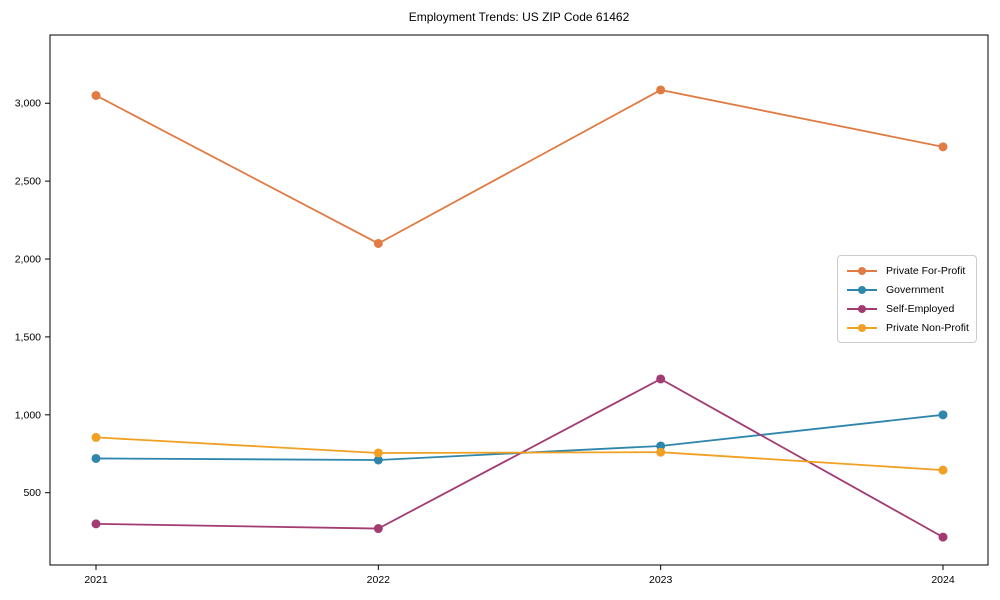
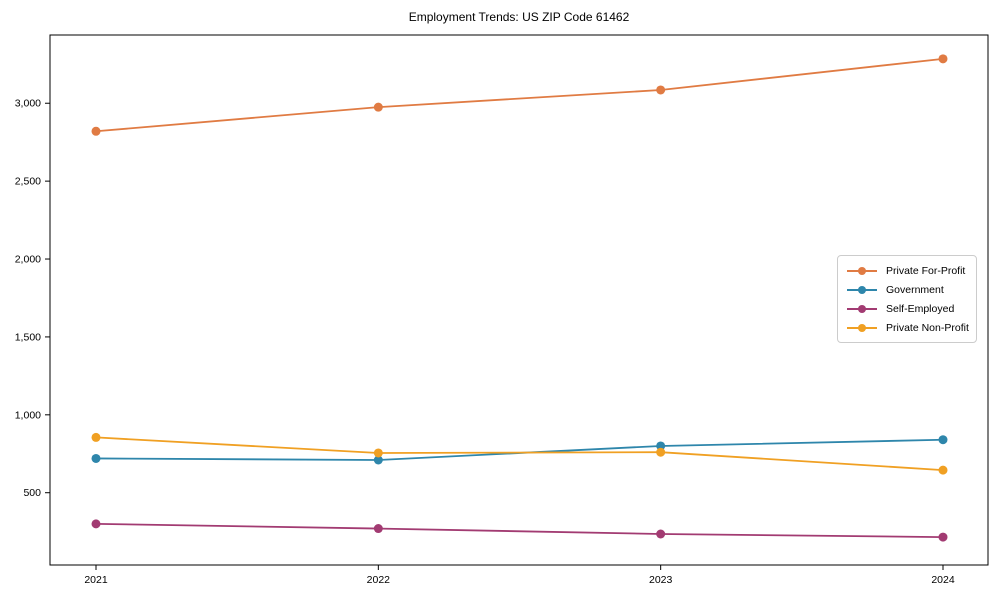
Private For-Profit/2021: 3050 -> 2820
Private For-Profit/2022: 2100 -> 2980
Self-Employed/2023: 1230 -> 240
Private For-Profit/2024: 2720 -> 3280
Government/2024: 1000 -> 840
